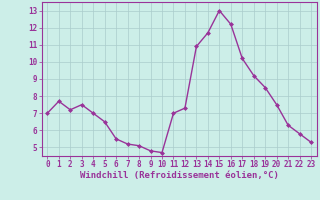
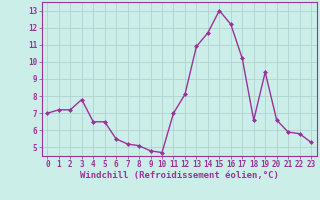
1: 7.7 -> 7.2
3: 7.5 -> 7.8
4: 7.0 -> 6.5
12: 7.3 -> 8.1
18: 9.2 -> 6.6
19: 8.5 -> 9.4
20: 7.5 -> 6.6
21: 6.3 -> 5.9
